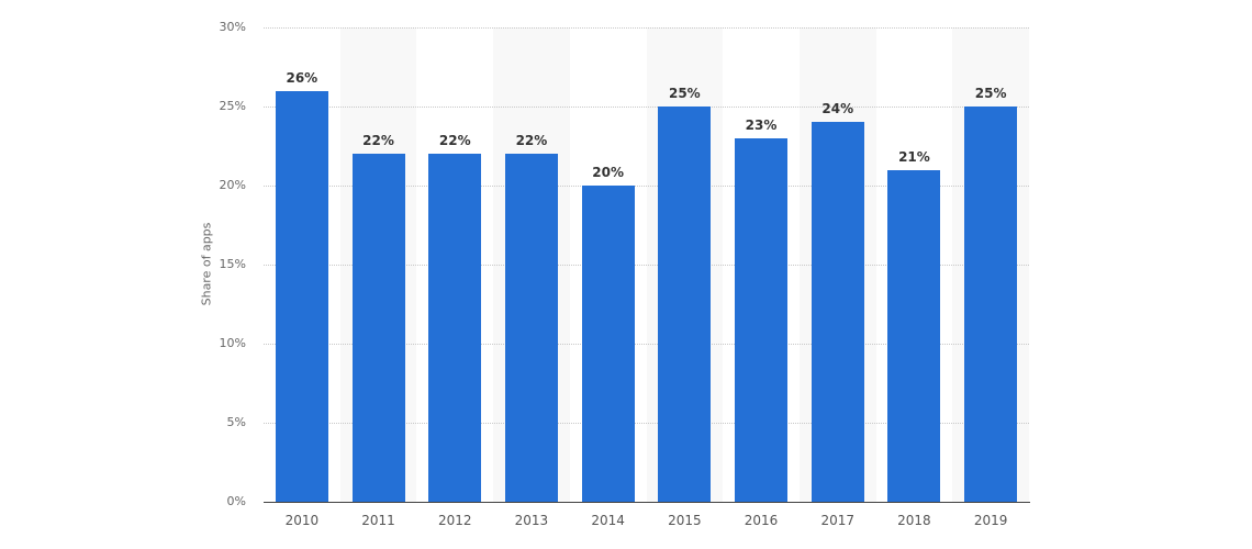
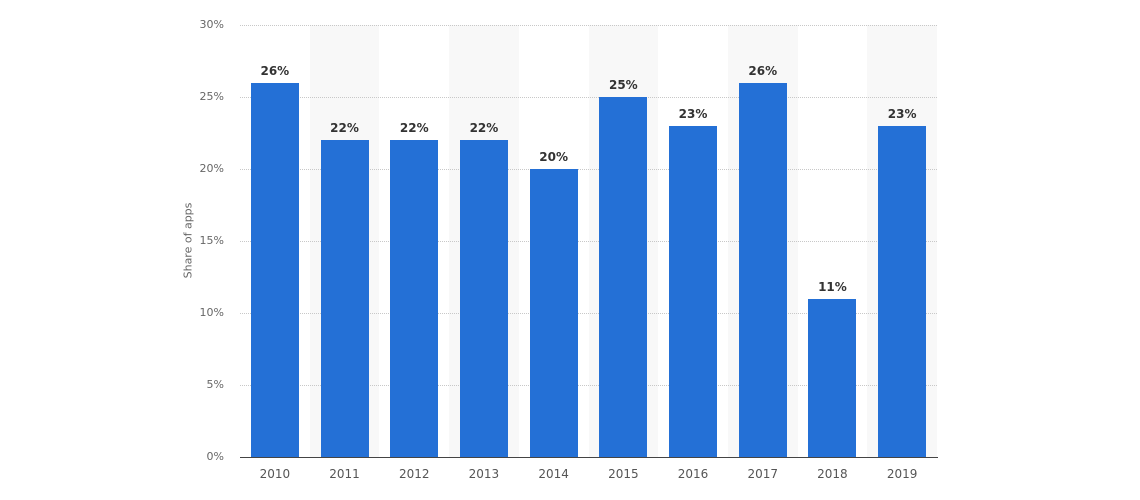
2017: 24% -> 26%
2018: 21% -> 11%
2019: 25% -> 23%
